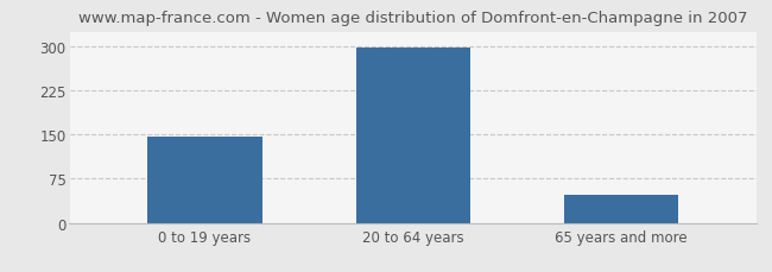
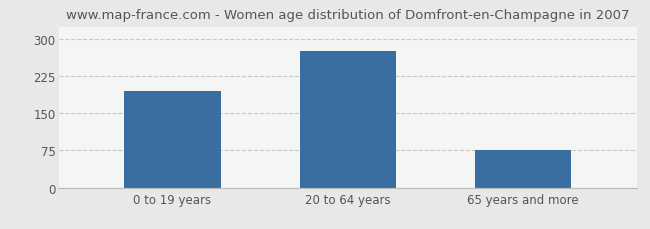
0 to 19 years: 147 -> 195
20 to 64 years: 297 -> 275
65 years and more: 47 -> 75
